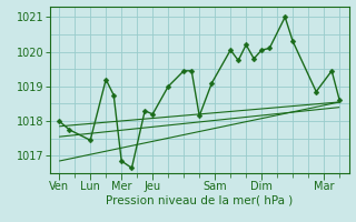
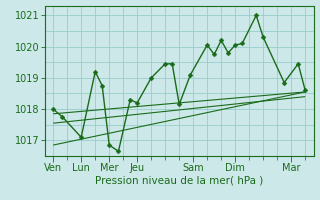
Lun: 1017.45 -> 1017.10
